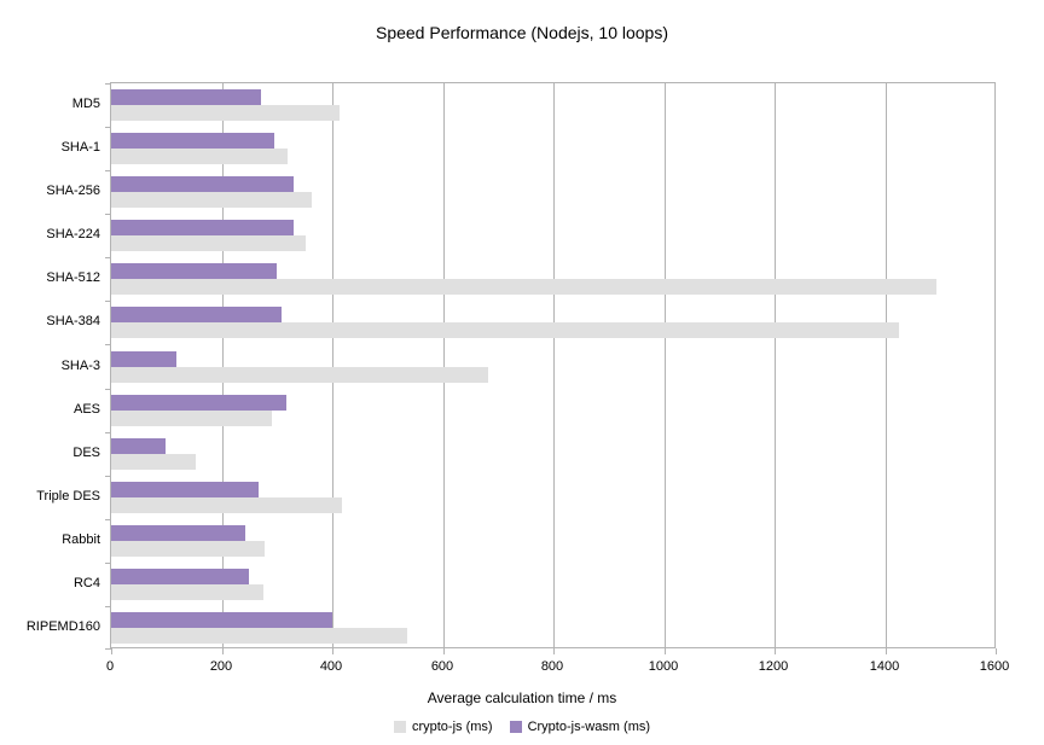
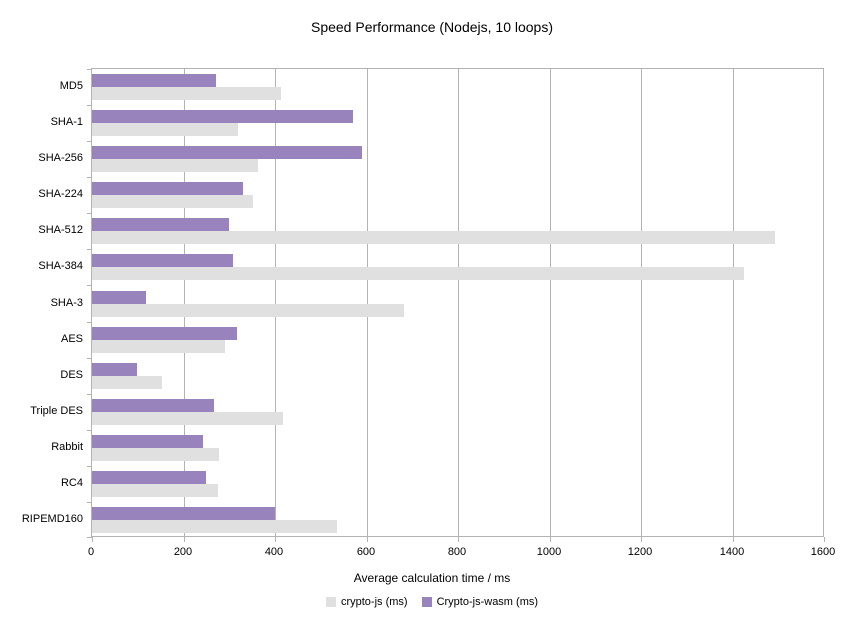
Crypto-js-wasm (ms)/SHA-1: 300 -> 570
Crypto-js-wasm (ms)/SHA-256: 330 -> 590
